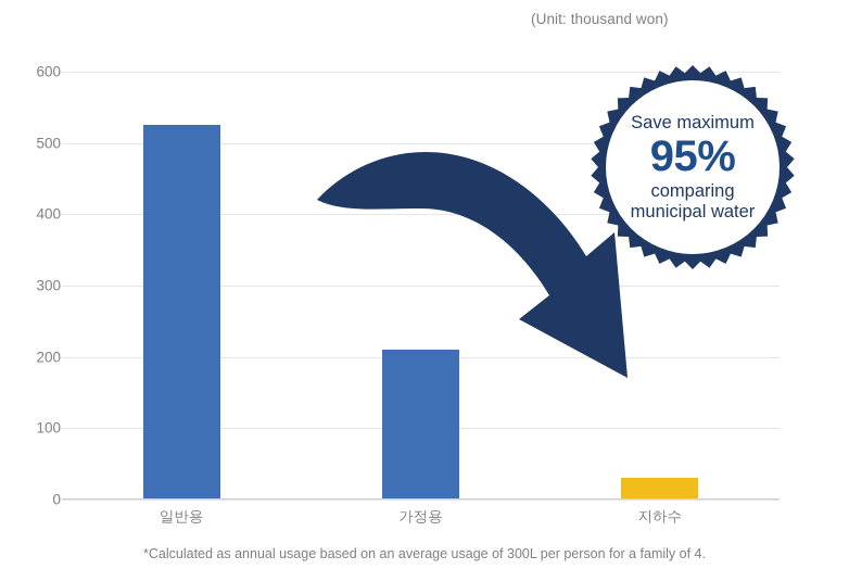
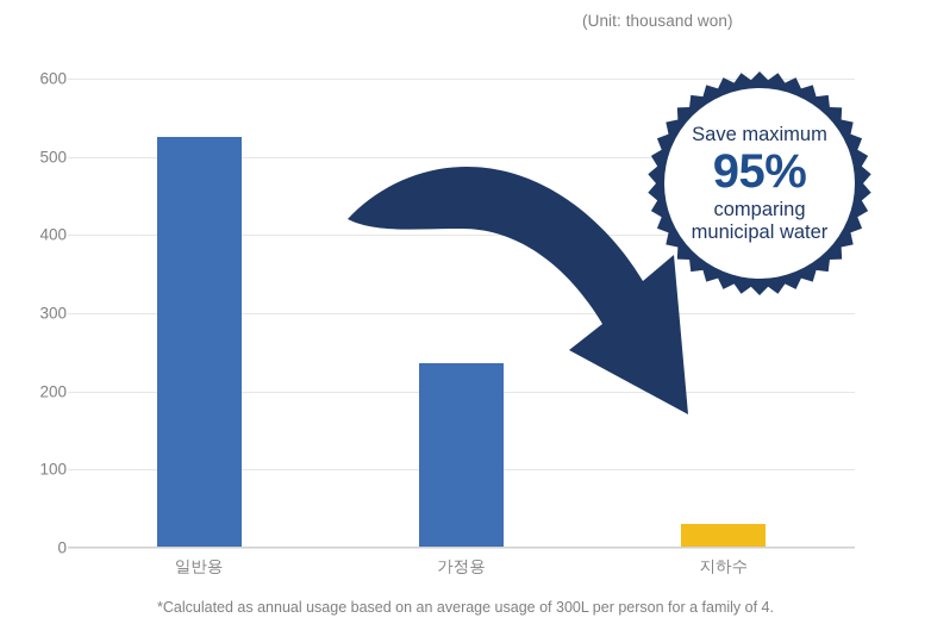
가정용: 210 -> 240
